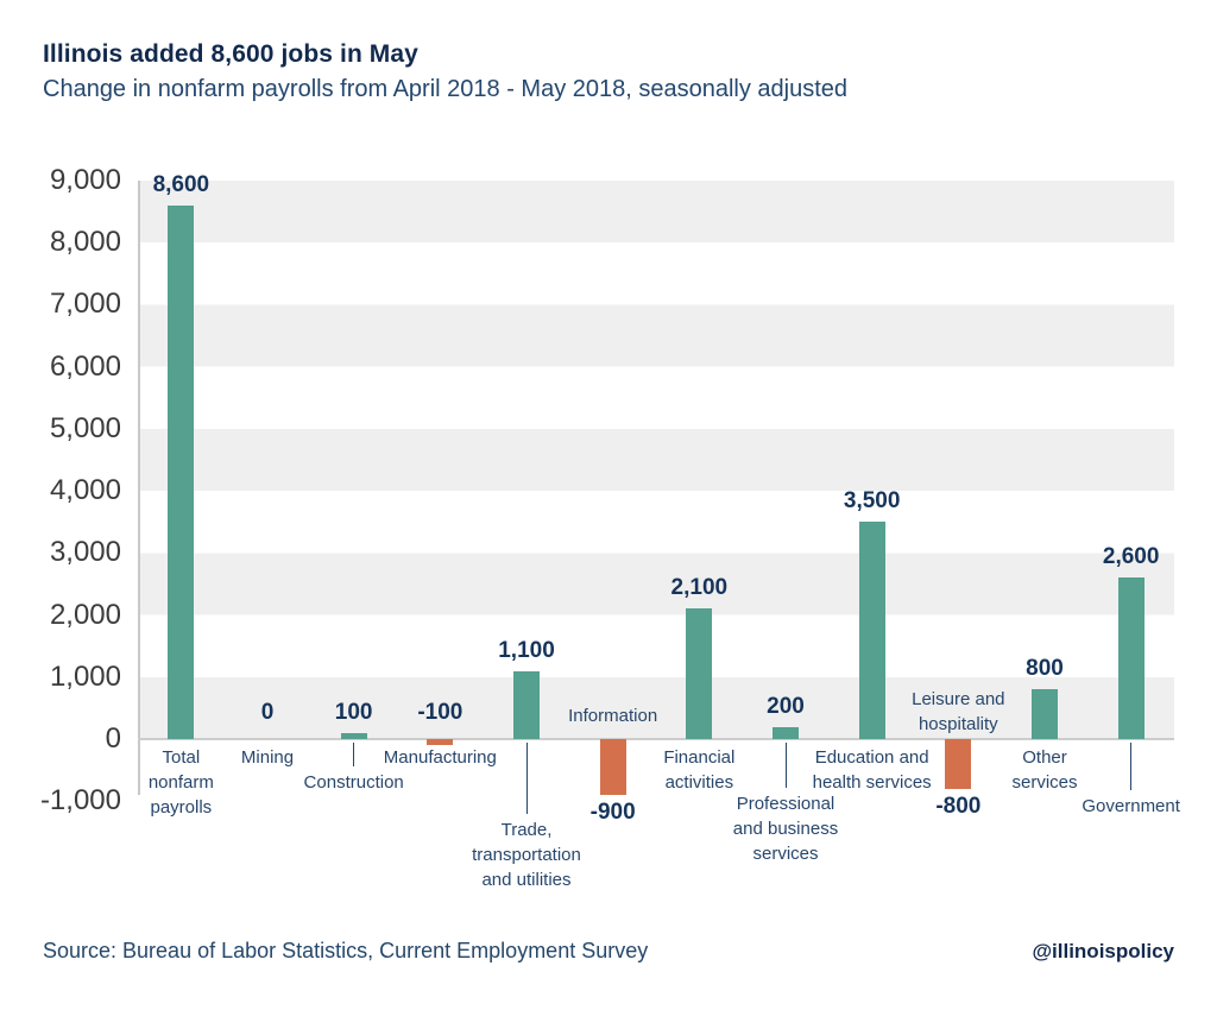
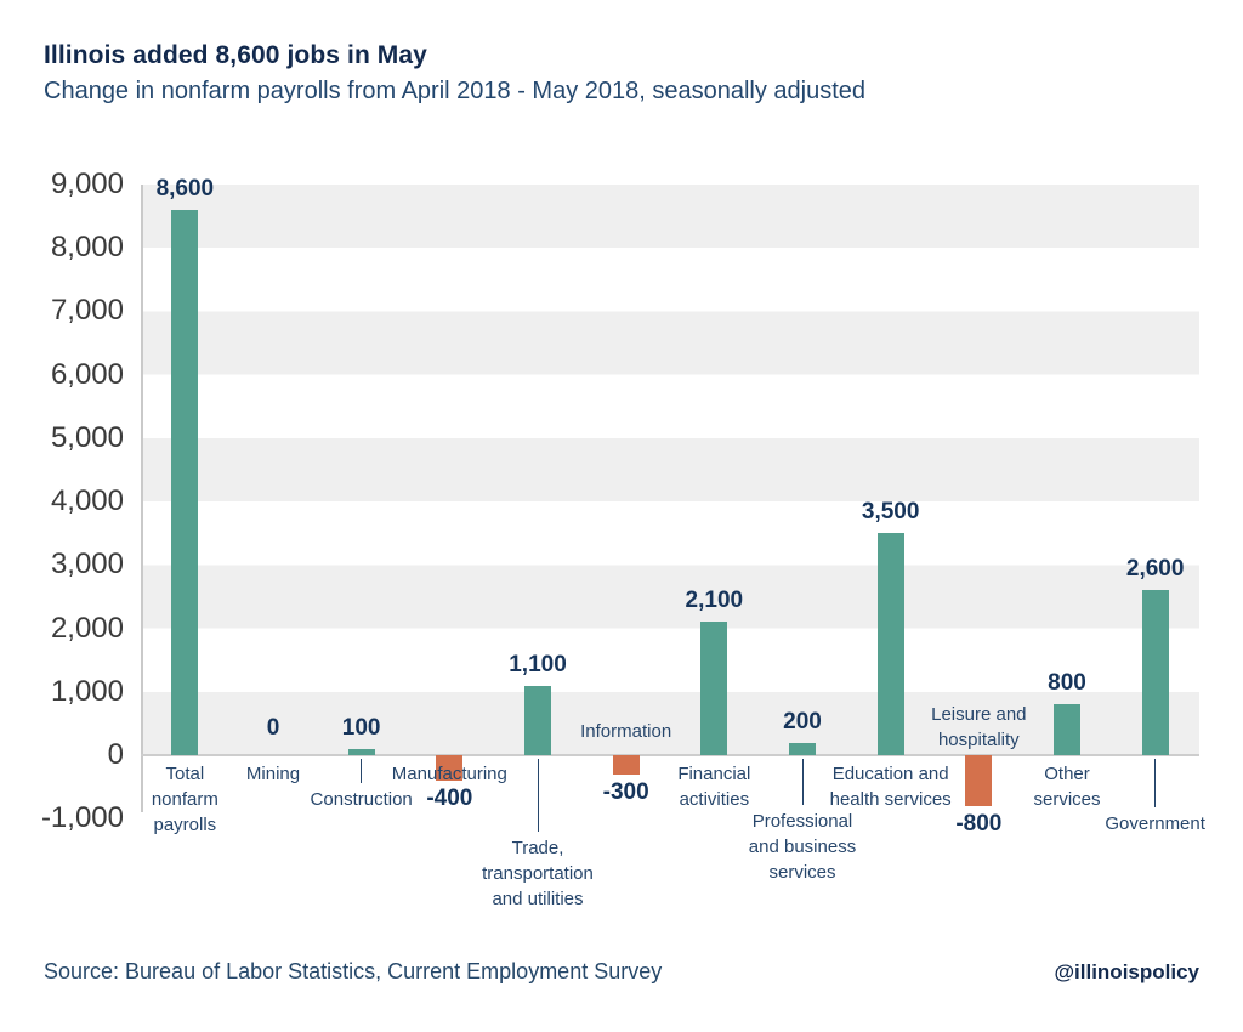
Manufacturing: -100 -> -400
Information: -900 -> -300
